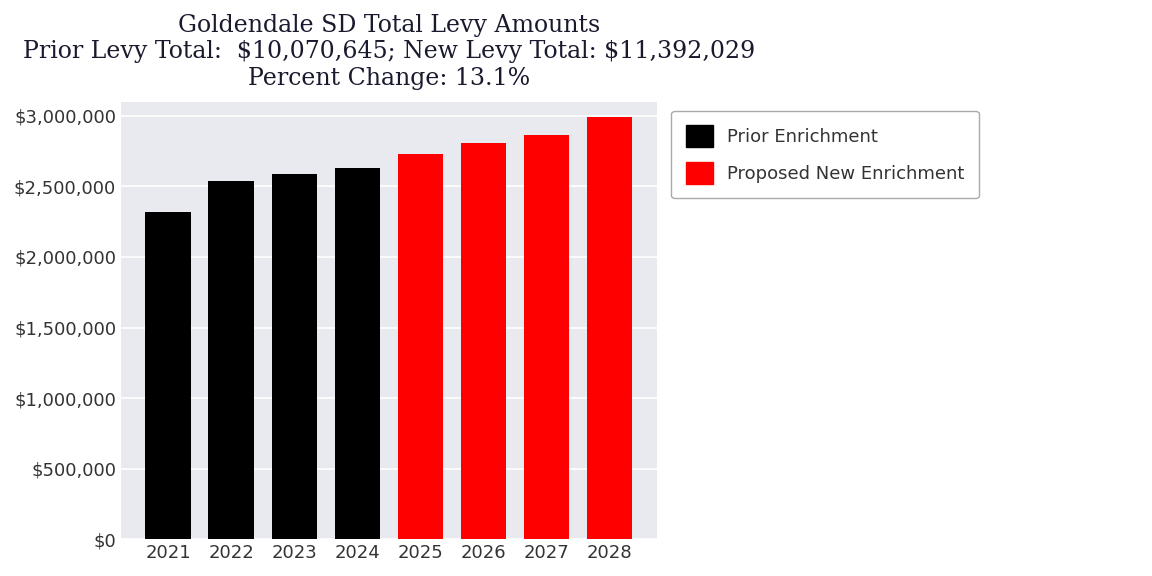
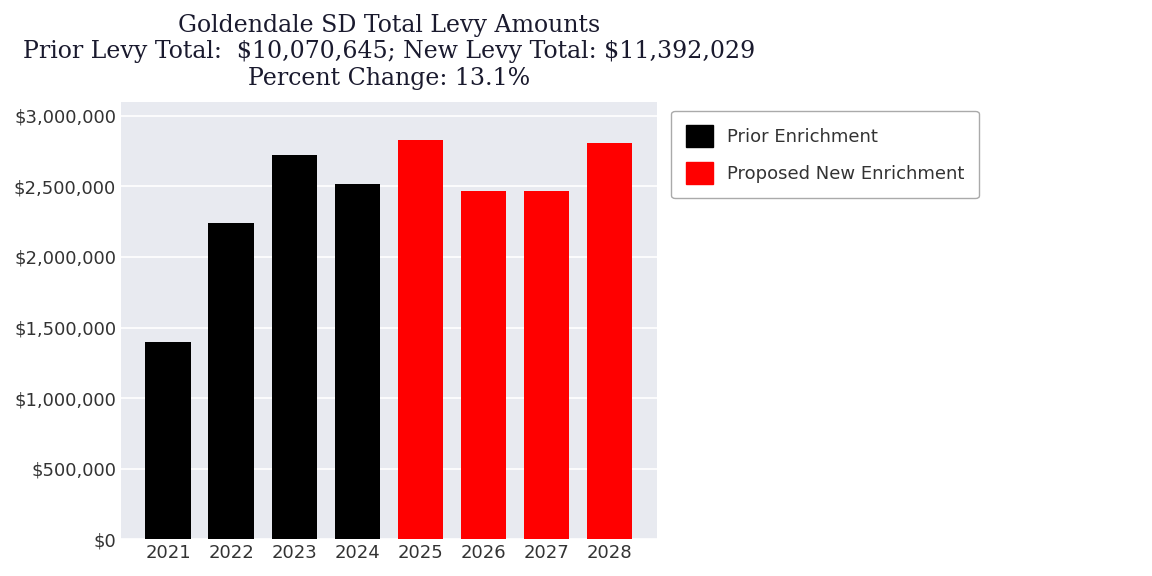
2021: $2,320,000 -> $1,400,000
2022: $2,540,000 -> $2,240,000
2023: $2,590,000 -> $2,720,000
2024: $2,630,000 -> $2,520,000
2025: $2,730,000 -> $2,830,000
2026: $2,810,000 -> $2,470,000
2027: $2,860,000 -> $2,470,000
2028: $2,990,000 -> $2,810,000
